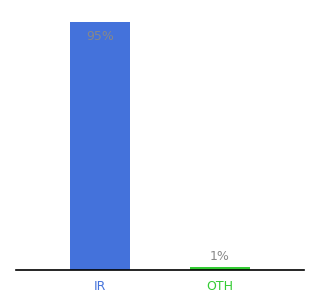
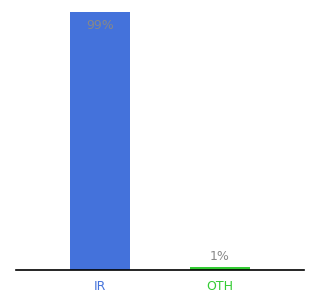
IR: 95% -> 99%
